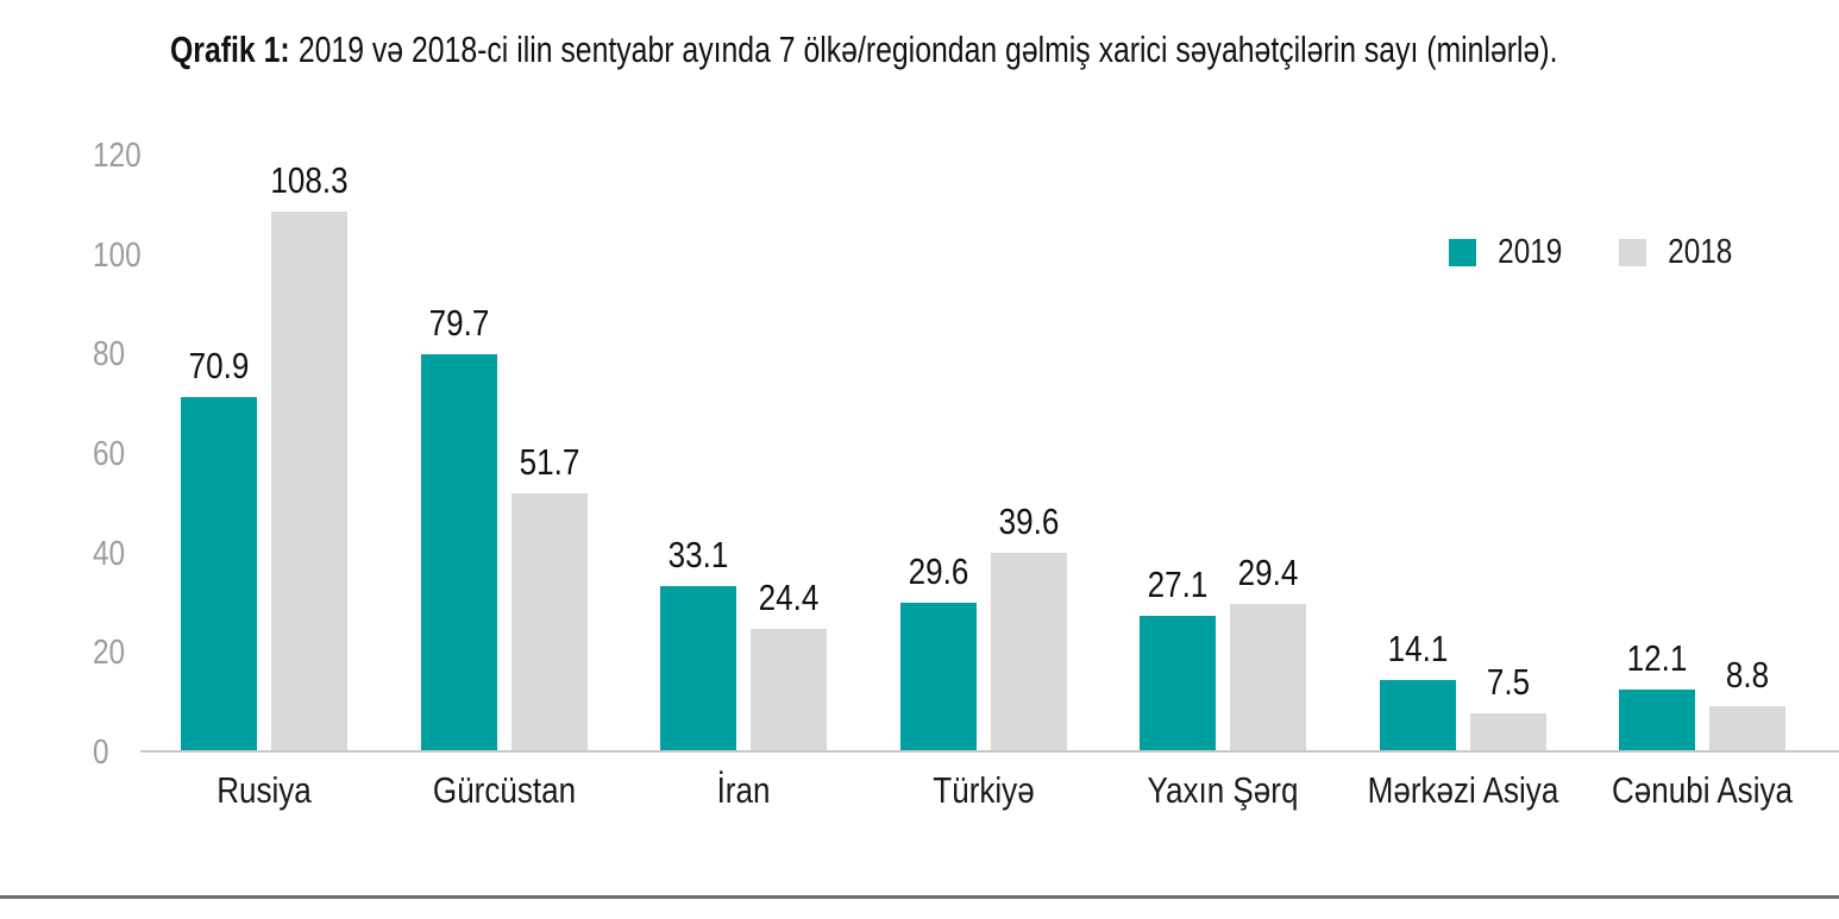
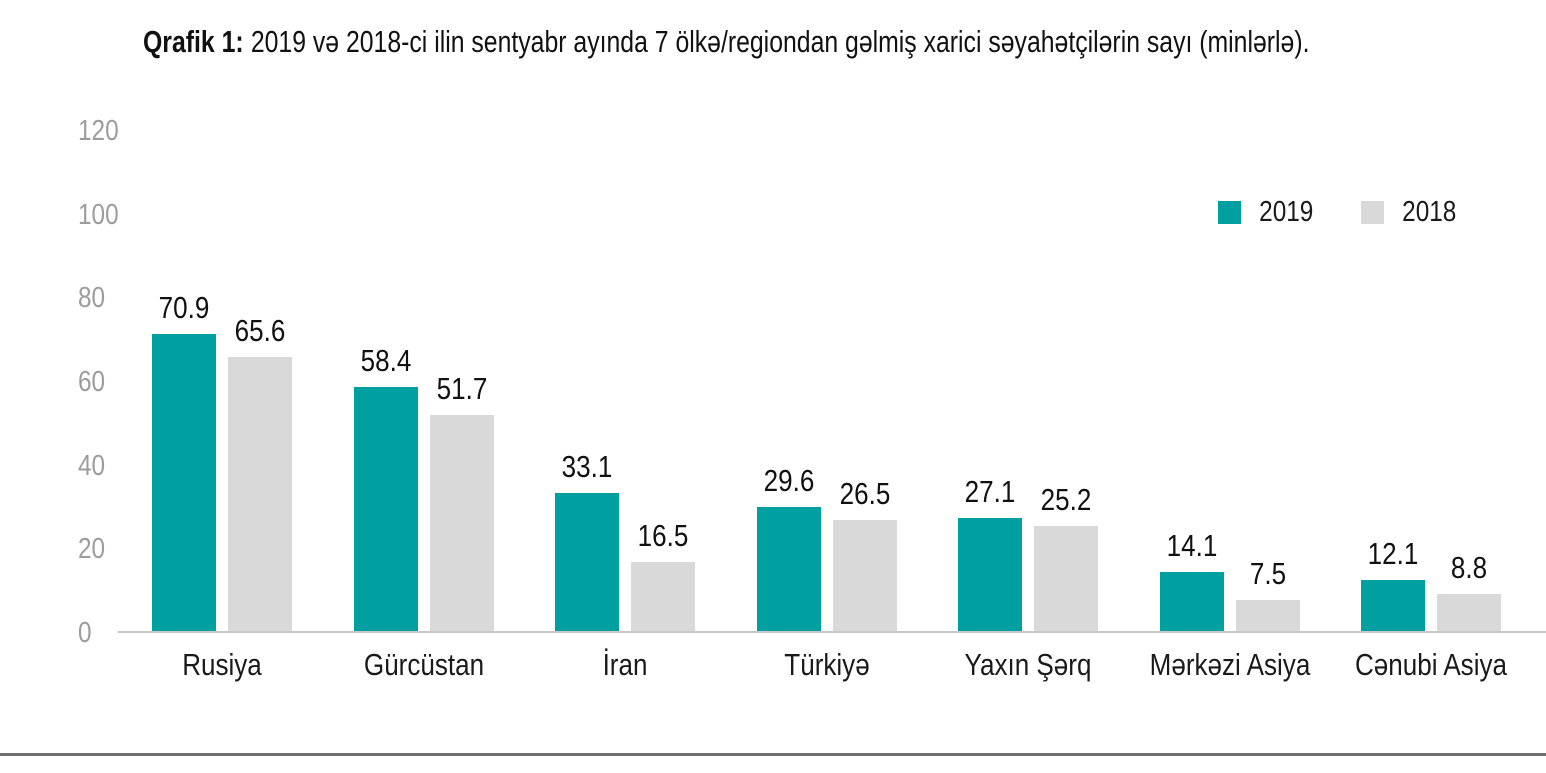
2018/Rusiya: 108.3 -> 65.6
2019/Gürcüstan: 79.7 -> 58.4
2018/İran: 24.4 -> 16.5
2018/Türkiyə: 39.6 -> 26.5
2018/Yaxın Şərq: 29.4 -> 25.2
